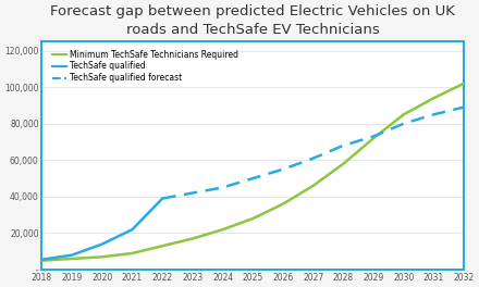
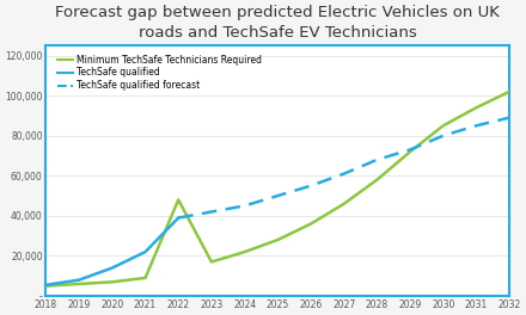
Minimum TechSafe Technicians Required/2022: 13,000 -> 48,000
